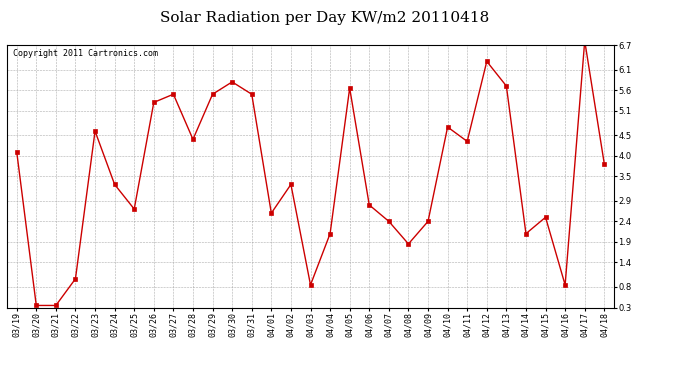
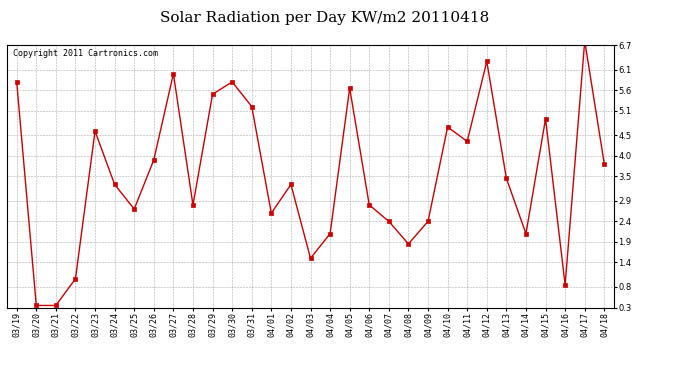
03/19: 4.10 -> 5.80
03/26: 5.30 -> 3.90
03/27: 5.50 -> 6.00
03/28: 4.40 -> 2.80
03/31: 5.50 -> 5.20
04/03: 0.85 -> 1.50
04/13: 5.70 -> 3.45
04/15: 2.50 -> 4.90
